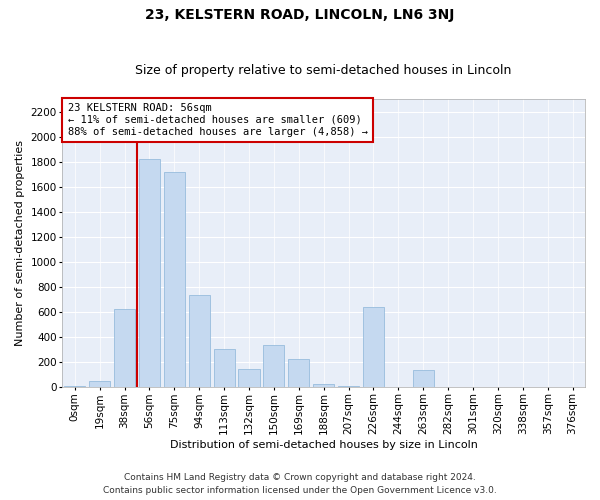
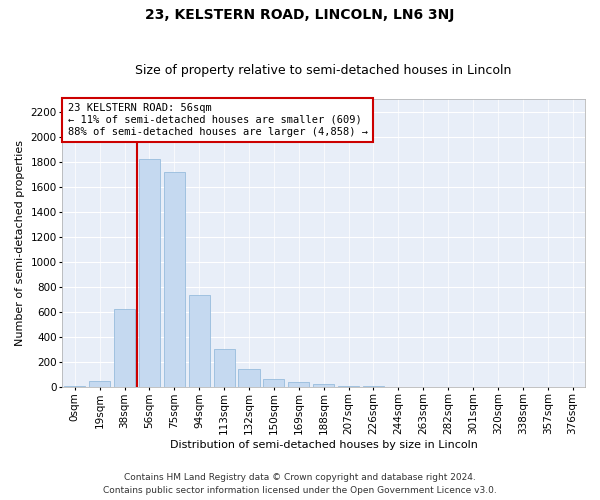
150sqm: 330 -> 60
169sqm: 220 -> 40
226sqm: 640 -> 0
263sqm: 130 -> 0
